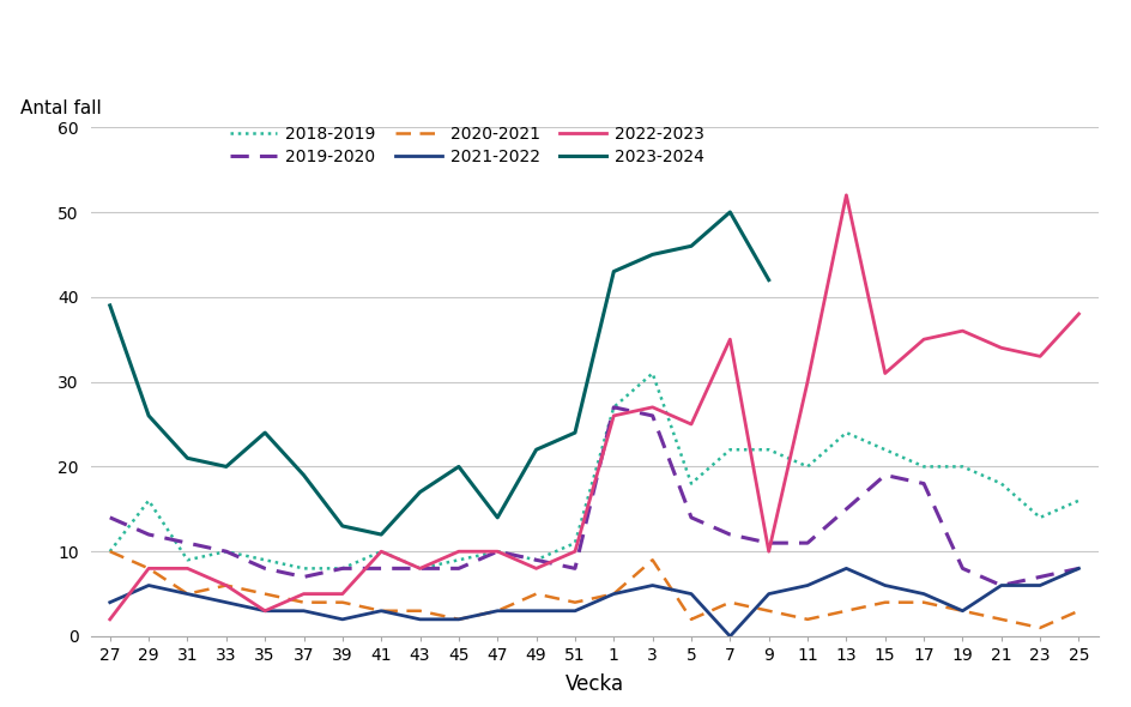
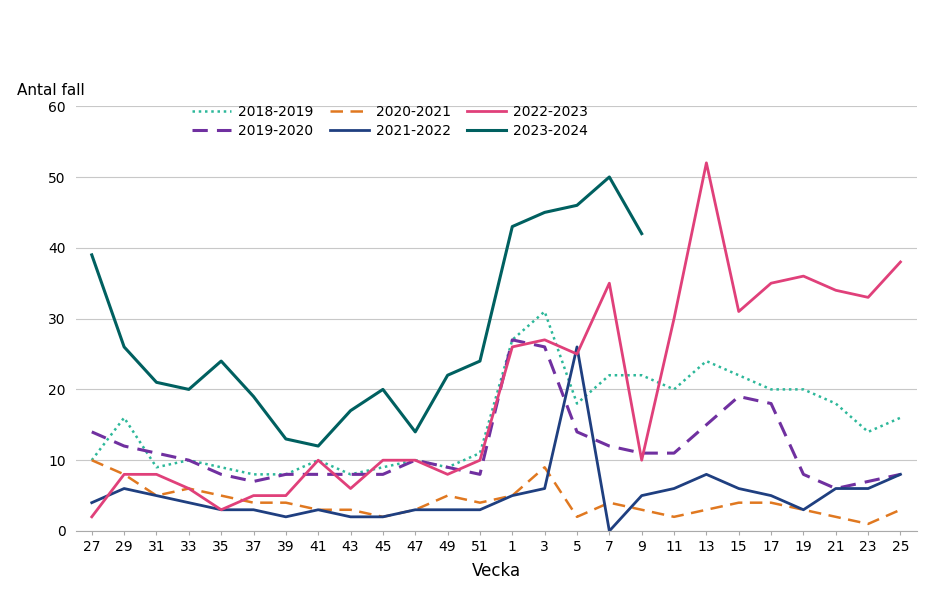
2022-2023/43: 8 -> 6
2021-2022/5: 5 -> 26
